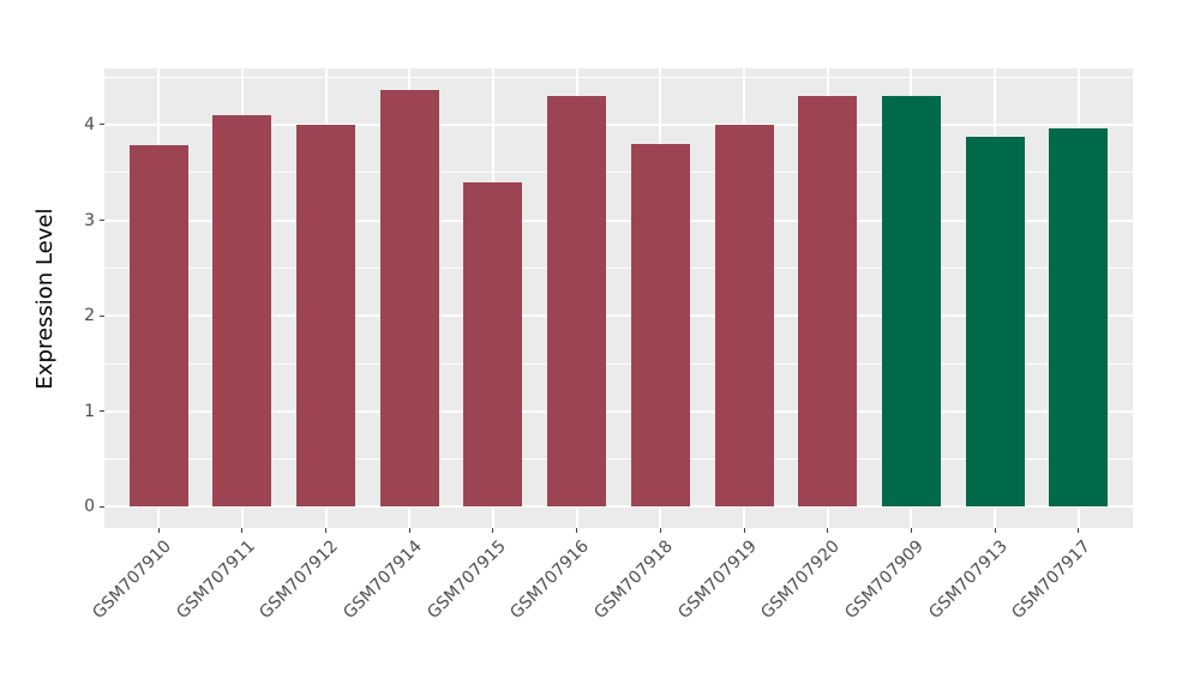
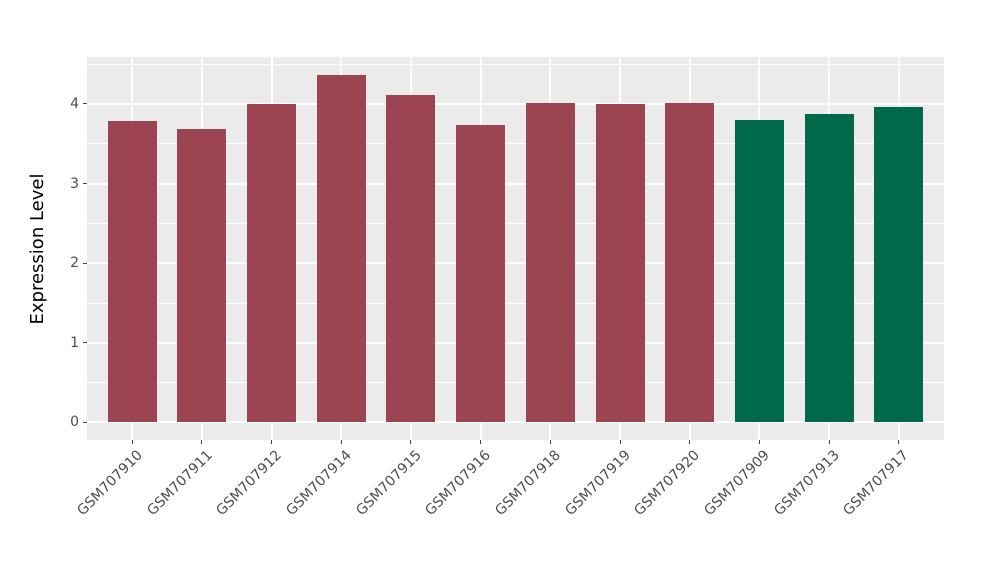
GSM707911: 4.1 -> 3.7
GSM707915: 3.4 -> 4.1
GSM707916: 4.3 -> 3.7
GSM707918: 3.8 -> 4.0
GSM707920: 4.3 -> 4.0
GSM707909: 4.3 -> 3.8
